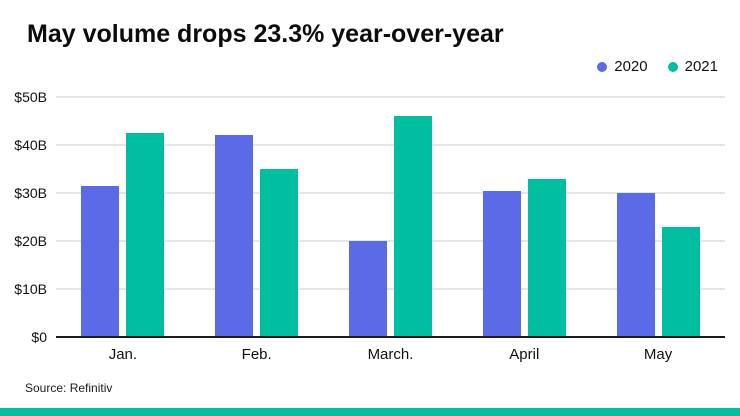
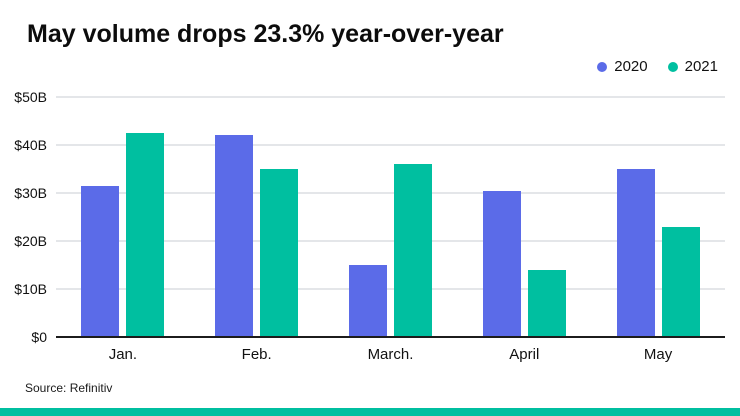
2020/March.: $20B -> $15B
2021/March.: $46B -> $36B
2021/April: $33B -> $14B
2020/May: $30B -> $35B
